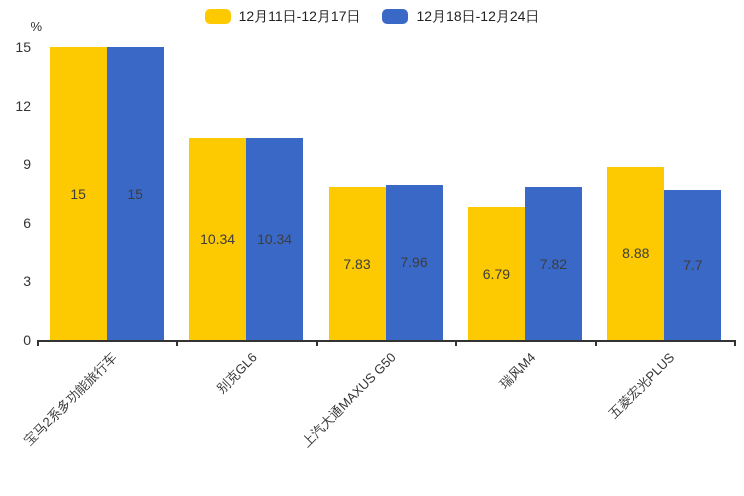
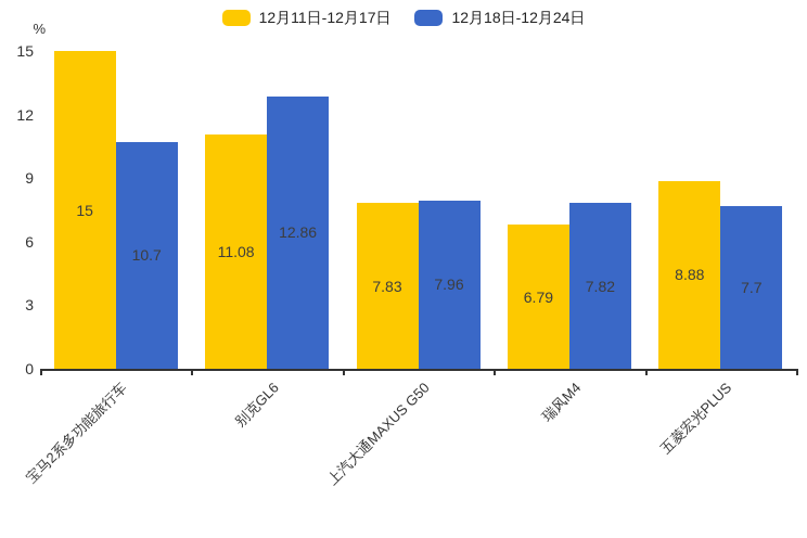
12月18日-12月24日/宝马2系多功能旅行车: 15 -> 10.7
12月11日-12月17日/别克GL6: 10.34 -> 11.08
12月18日-12月24日/别克GL6: 10.34 -> 12.86
